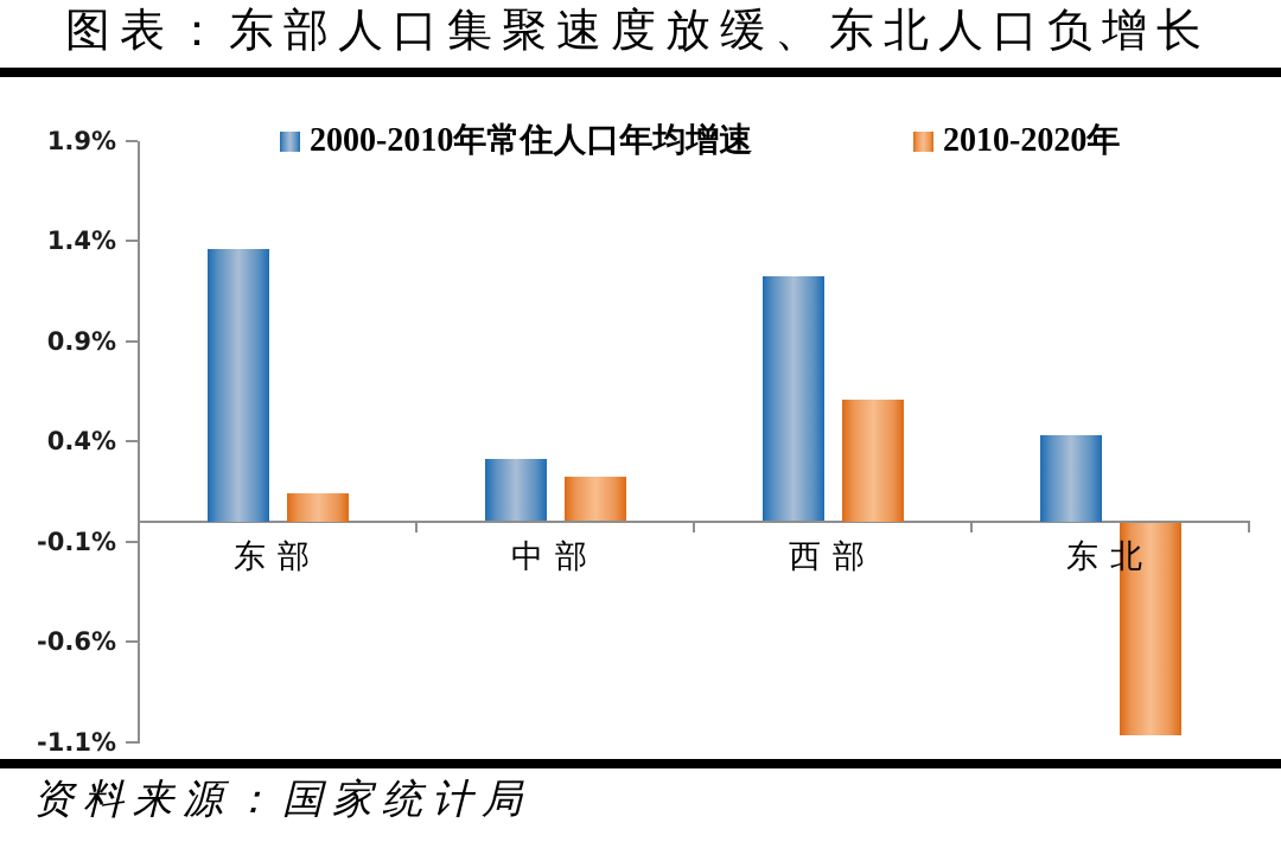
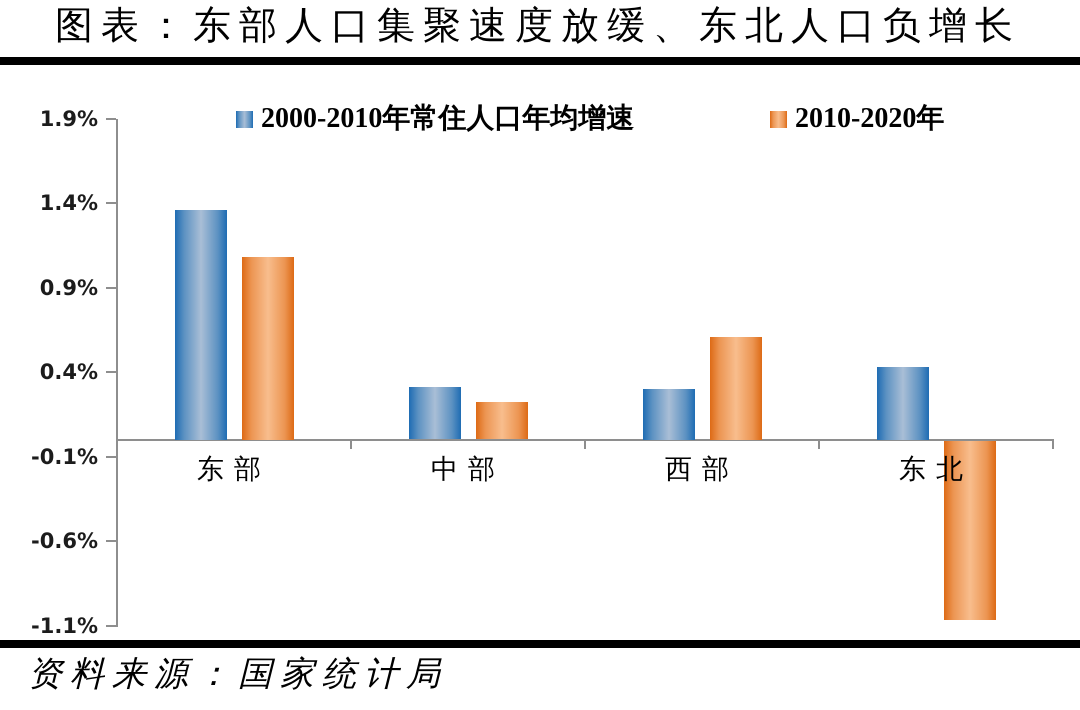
2010-2020年/东部: 0.14% -> 1.08%
2000-2010年常住人口年均增速/西部: 1.22% -> 0.30%
